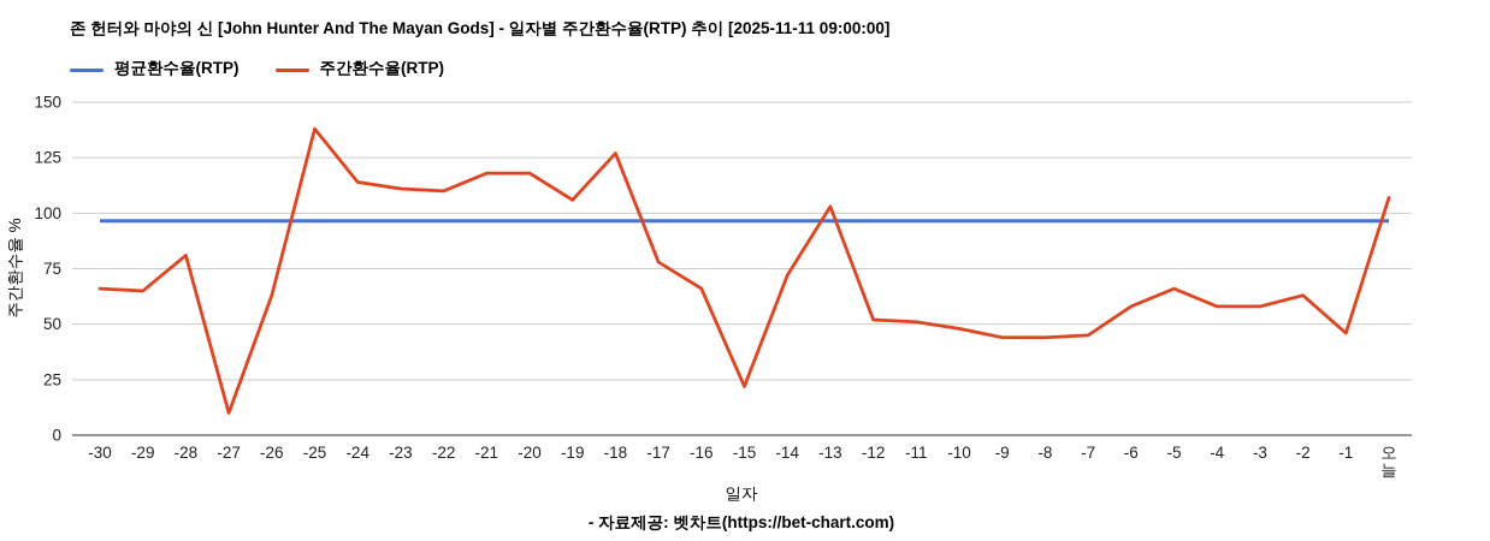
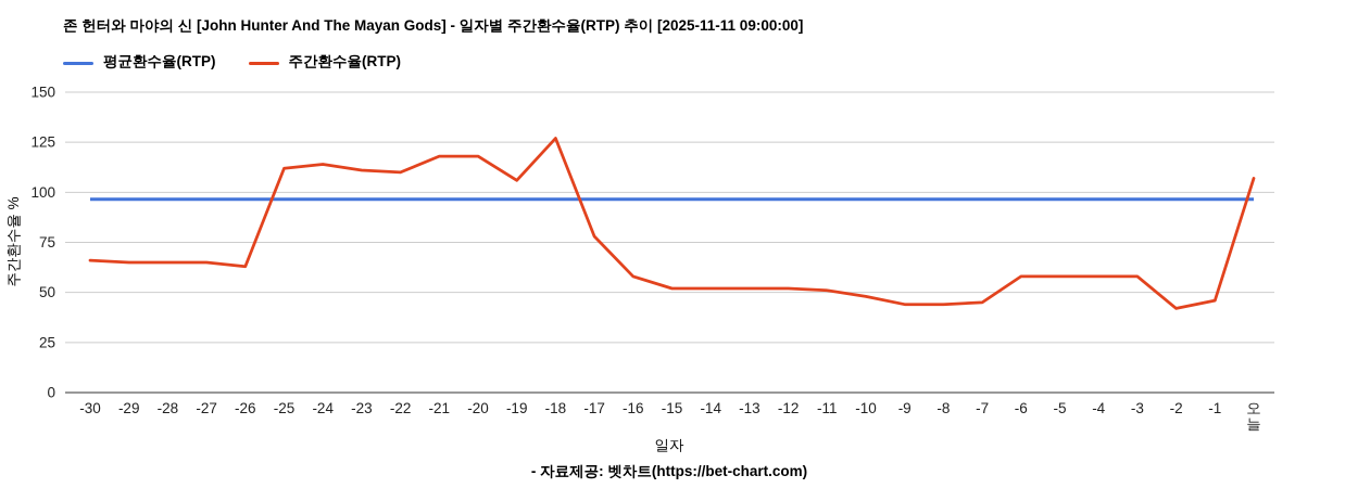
주간환수율(RTP)/-28: 81 -> 65
주간환수율(RTP)/-27: 10 -> 65
주간환수율(RTP)/-25: 138 -> 112
주간환수율(RTP)/-16: 66 -> 58
주간환수율(RTP)/-15: 22 -> 52
주간환수율(RTP)/-14: 72 -> 52
주간환수율(RTP)/-13: 103 -> 52
주간환수율(RTP)/-5: 66 -> 58
주간환수율(RTP)/-2: 63 -> 42
